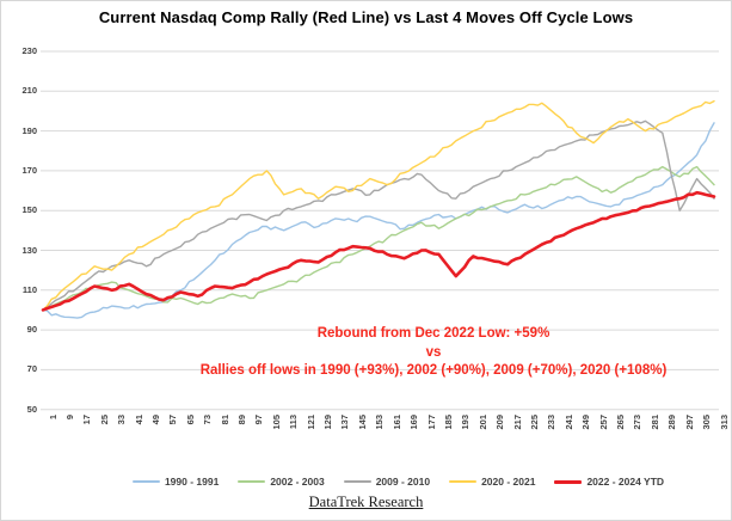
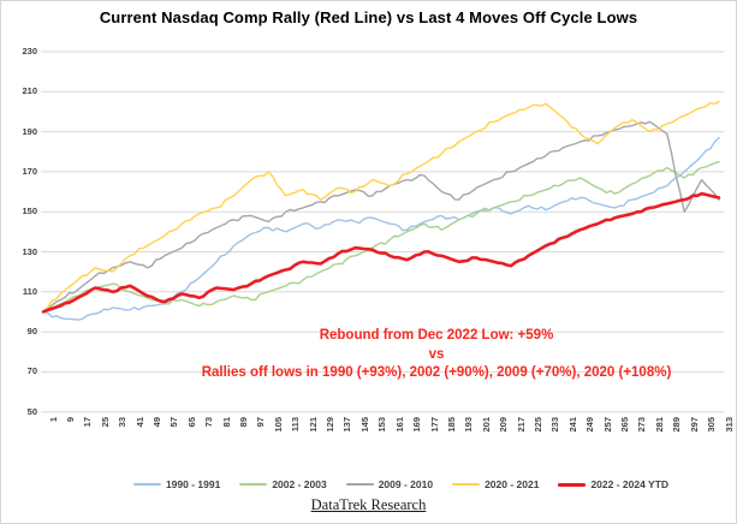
2022 - 2024 YTD/193: 117 -> 125
1990 - 1991/313: 194 -> 187
2002 - 2003/313: 163 -> 175
